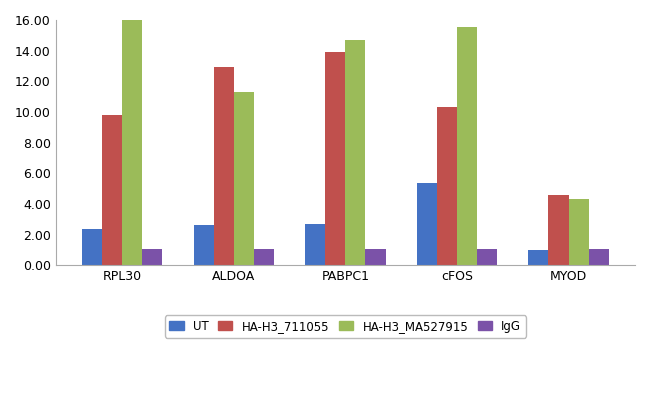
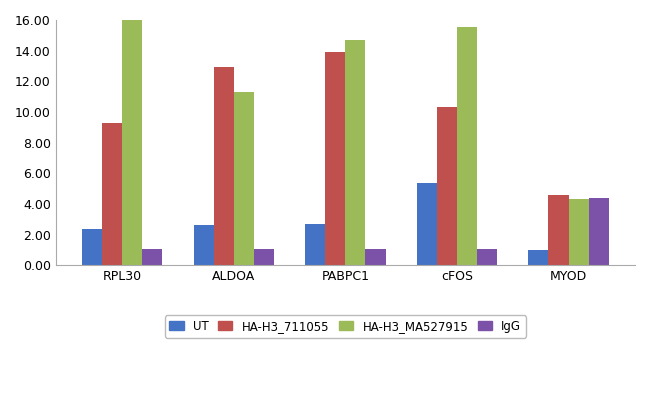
HA-H3_711055/RPL30: 9.8 -> 9.3
IgG/MYOD: 1.1 -> 4.4
